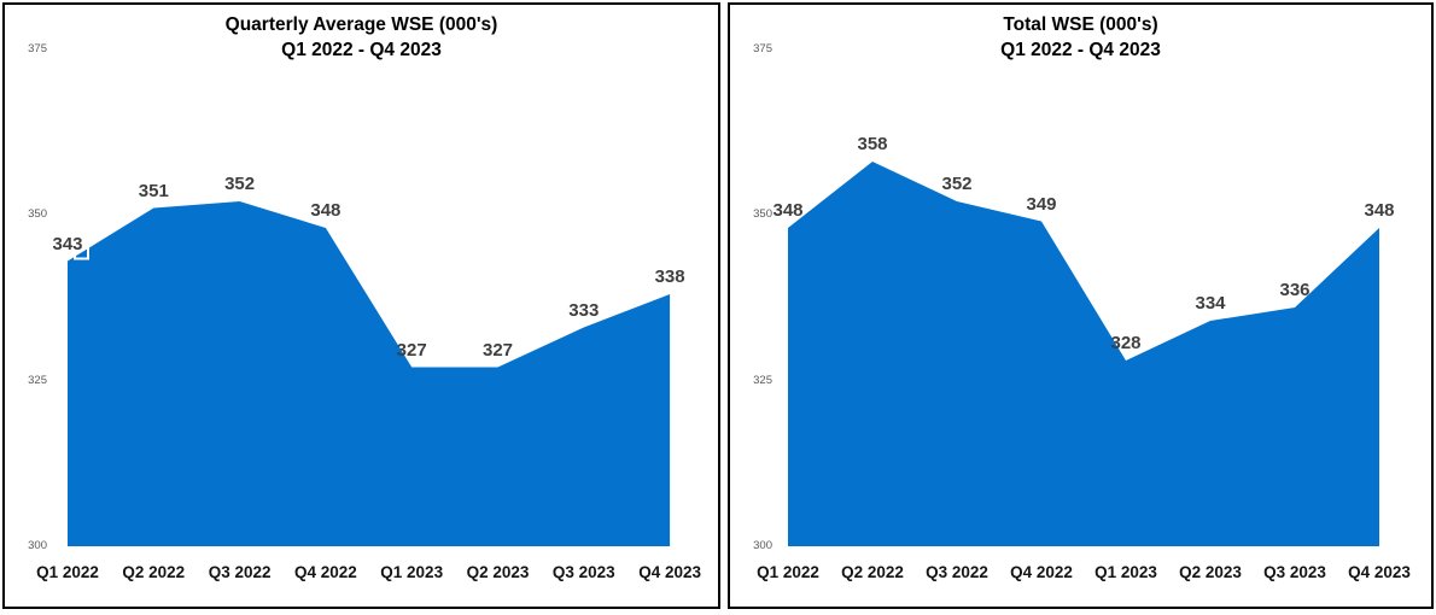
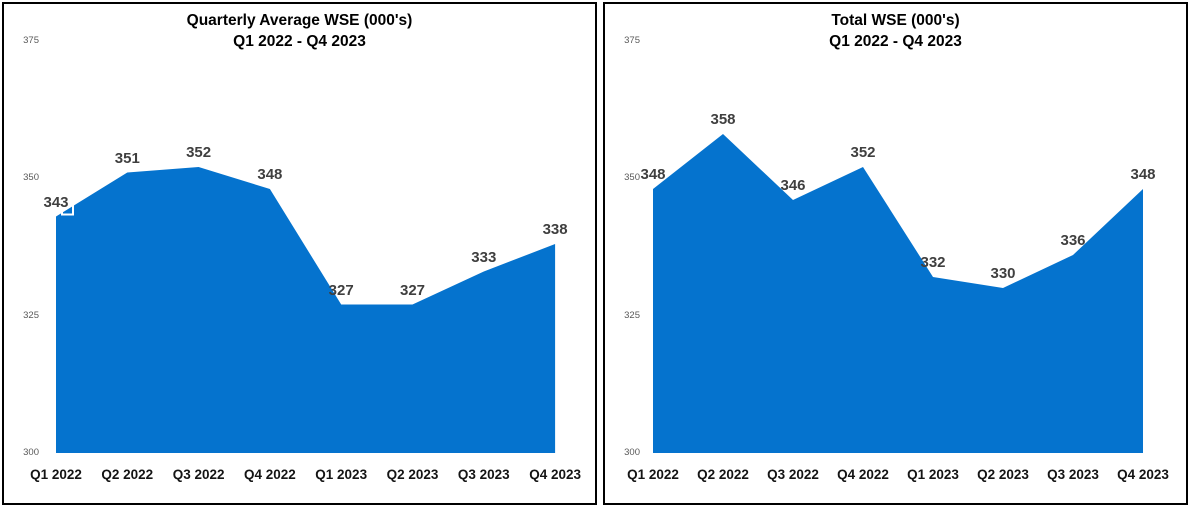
Total WSE (000's)/Q3 2022: 352 -> 346
Total WSE (000's)/Q4 2022: 349 -> 352
Total WSE (000's)/Q1 2023: 328 -> 332
Total WSE (000's)/Q2 2023: 334 -> 330
